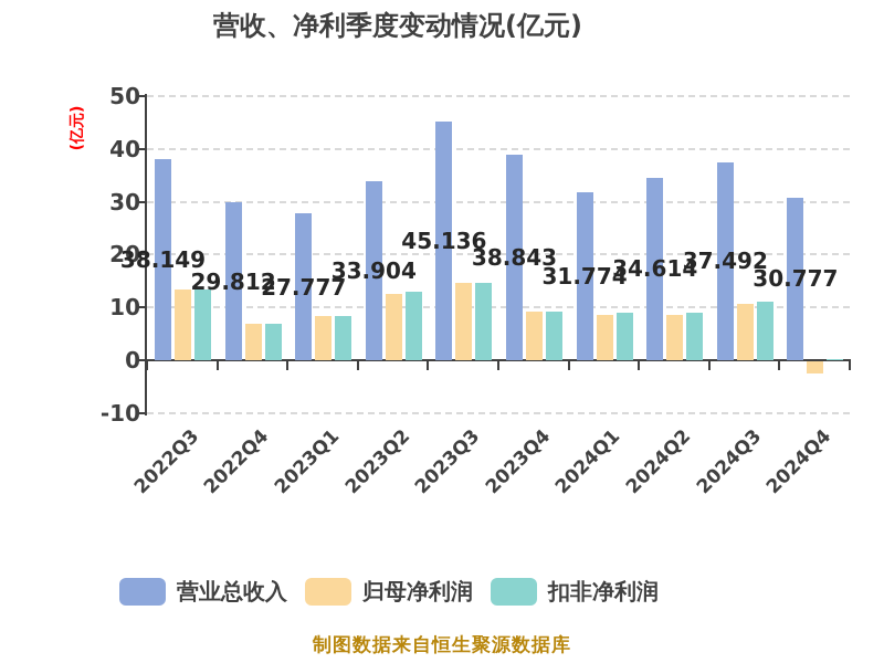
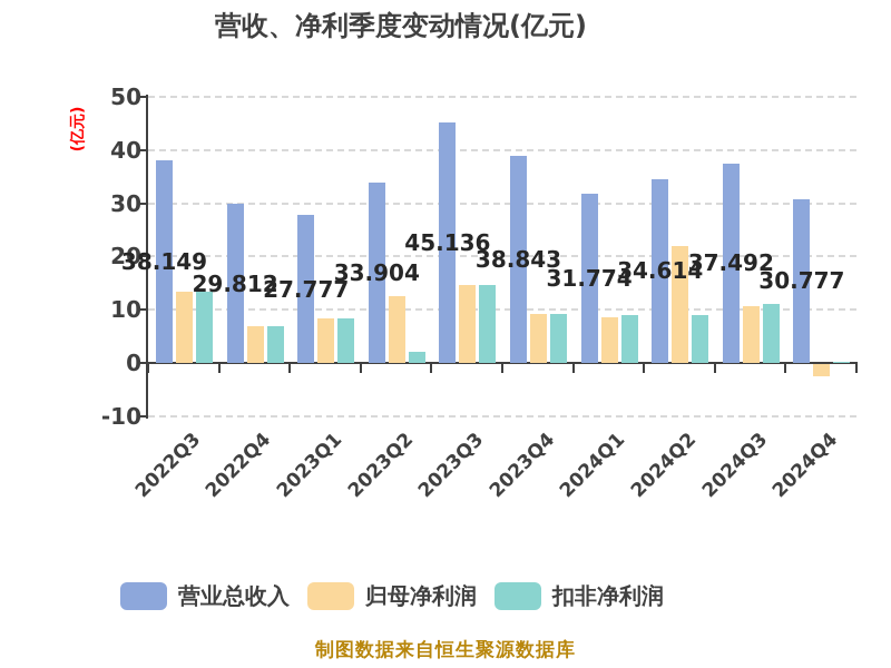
扣非净利润/2023Q2: 13 -> 2
归母净利润/2024Q2: 8 -> 22
